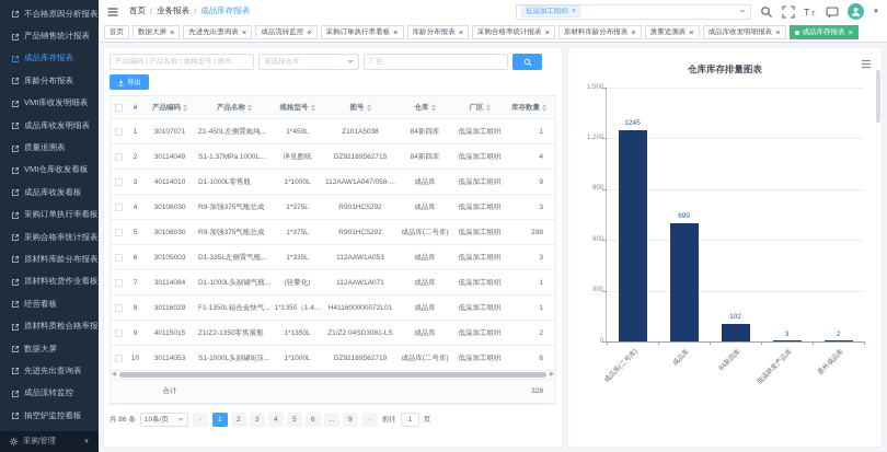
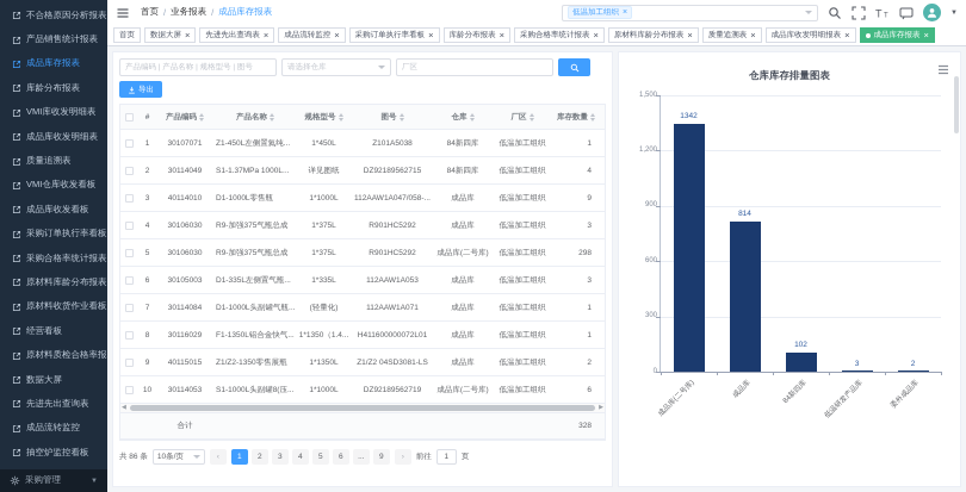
成品库(二号库): 1245 -> 1342
成品库: 699 -> 814
